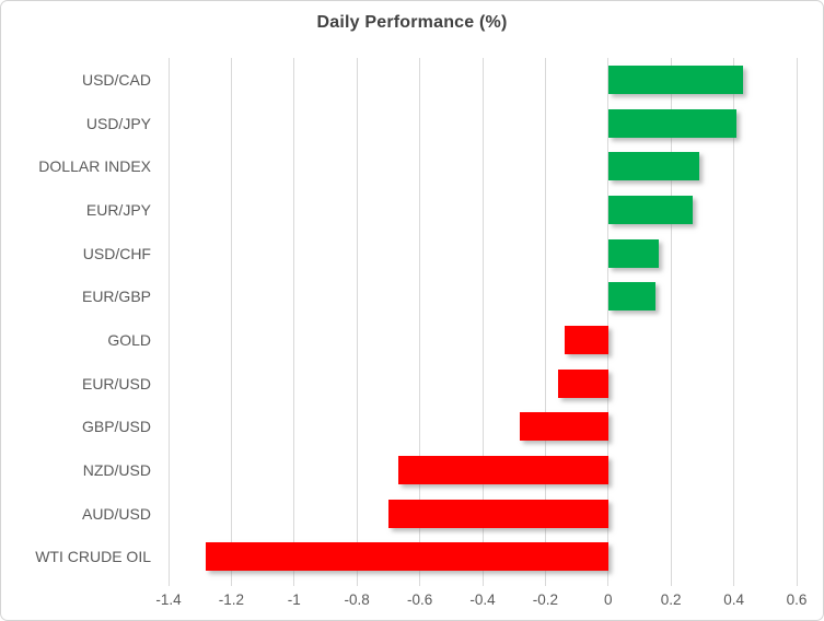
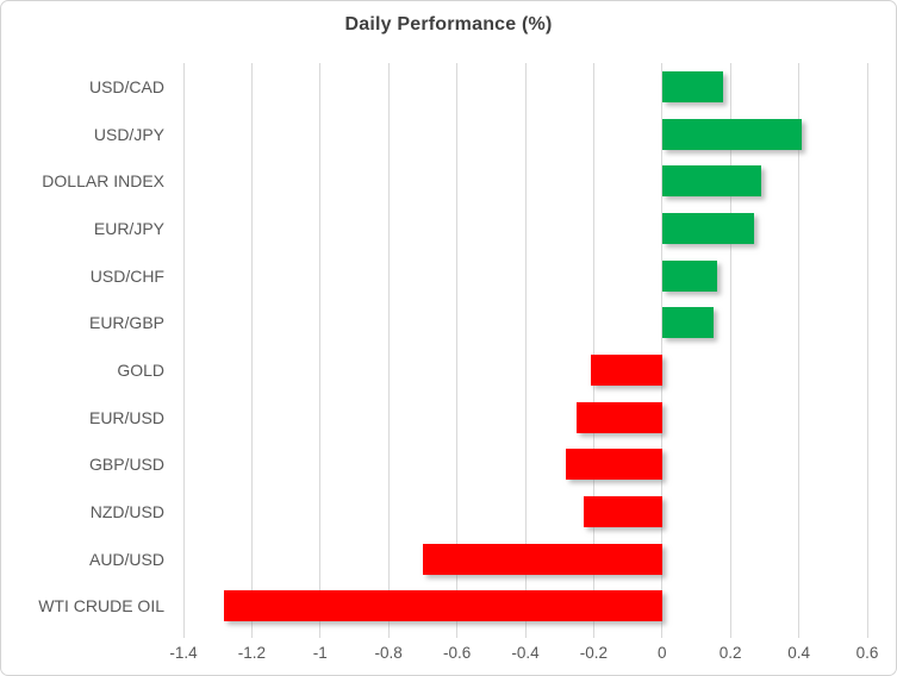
USD/CAD: 0.43 -> 0.18
GOLD: -0.14 -> -0.21
EUR/USD: -0.16 -> -0.25
NZD/USD: -0.67 -> -0.23
